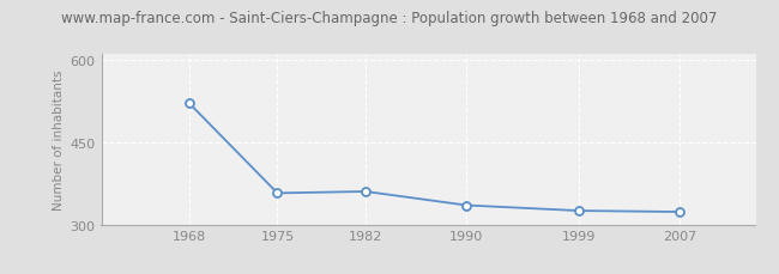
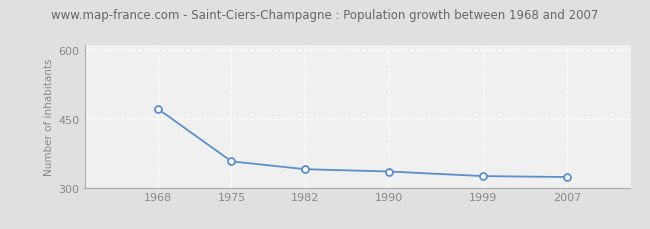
1968: 520 -> 471
1982: 360 -> 340
